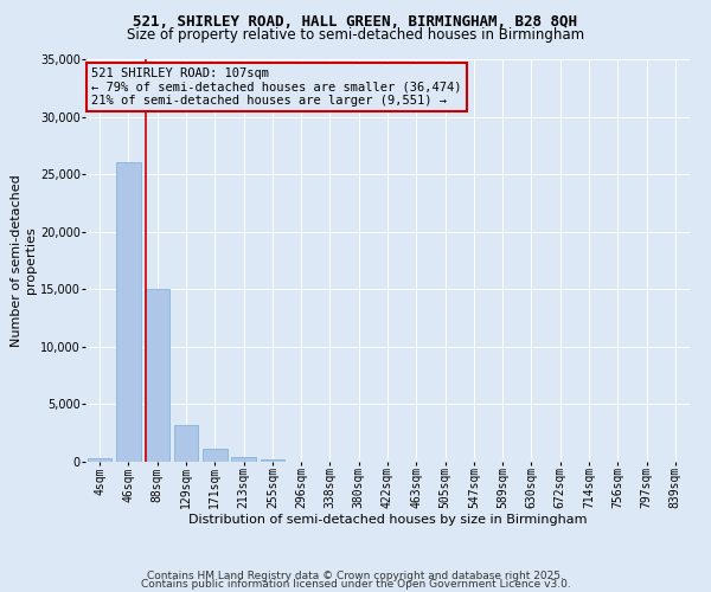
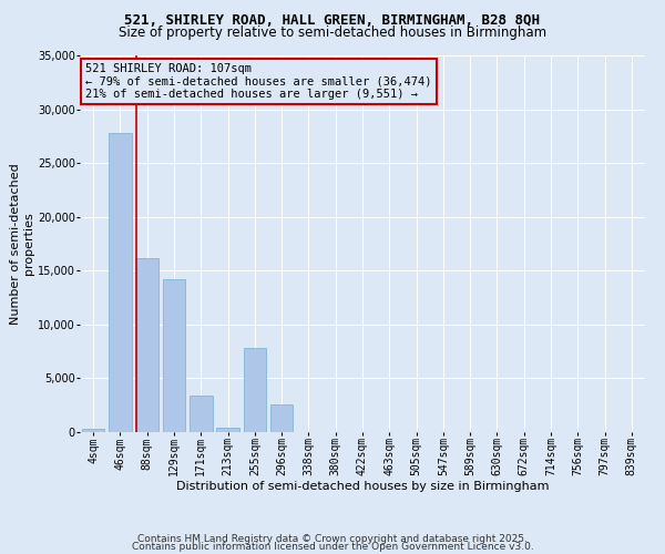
46sqm: 26,000 -> 27,800
88sqm: 15,000 -> 16,200
129sqm: 3,200 -> 14,200
171sqm: 1,100 -> 3,400
255sqm: 200 -> 7,800
296sqm: 0 -> 2,600
